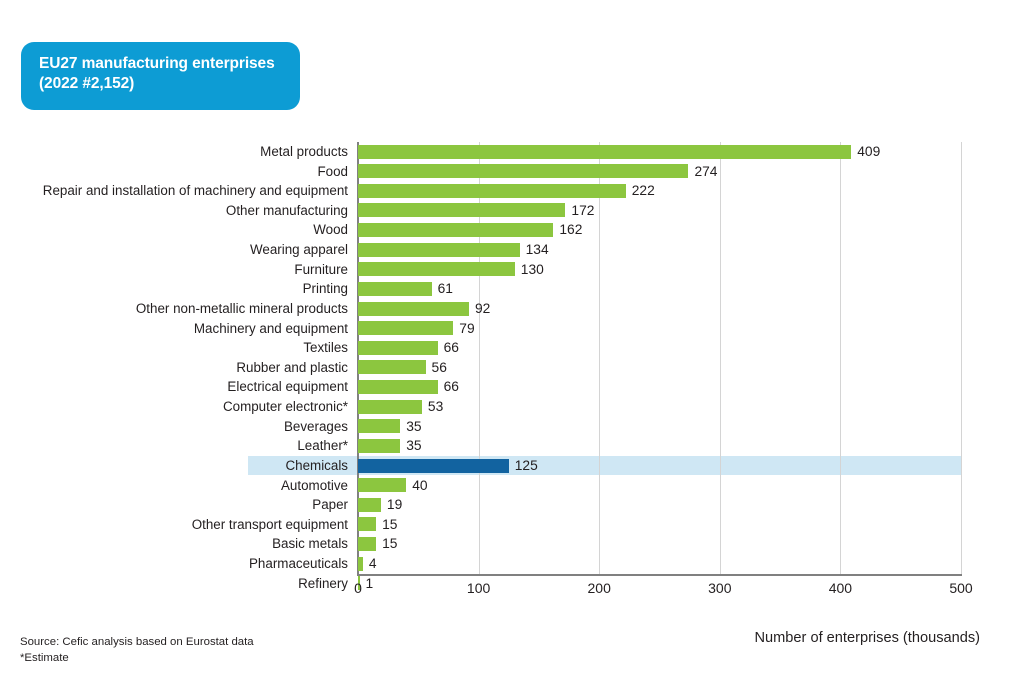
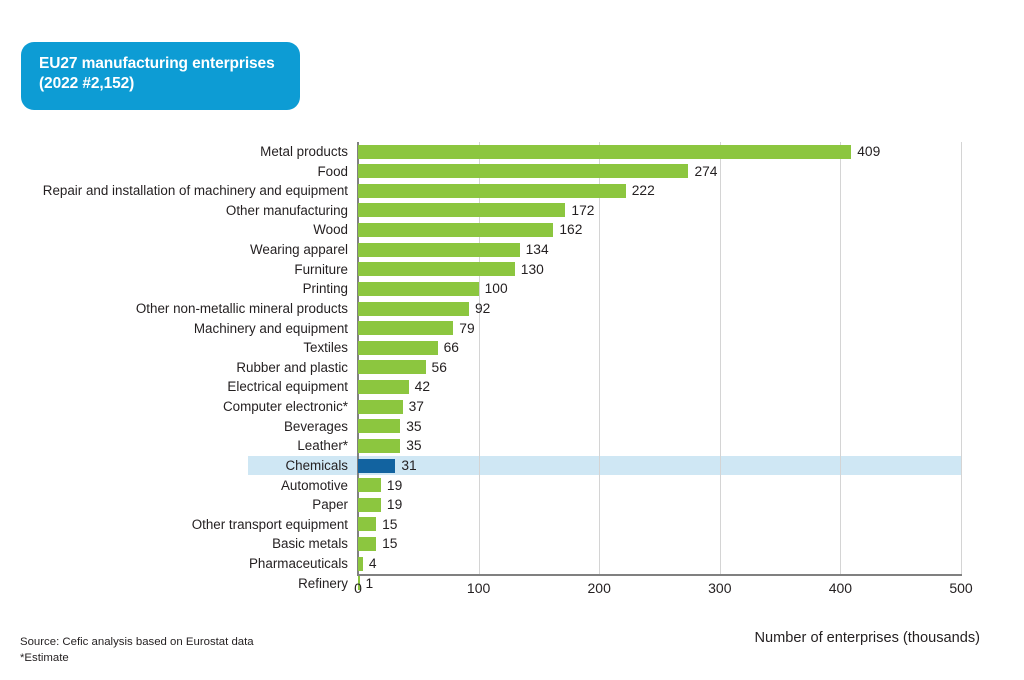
Printing: 61 -> 100
Electrical equipment: 66 -> 42
Computer electronic*: 53 -> 37
Chemicals: 125 -> 31
Automotive: 40 -> 19
